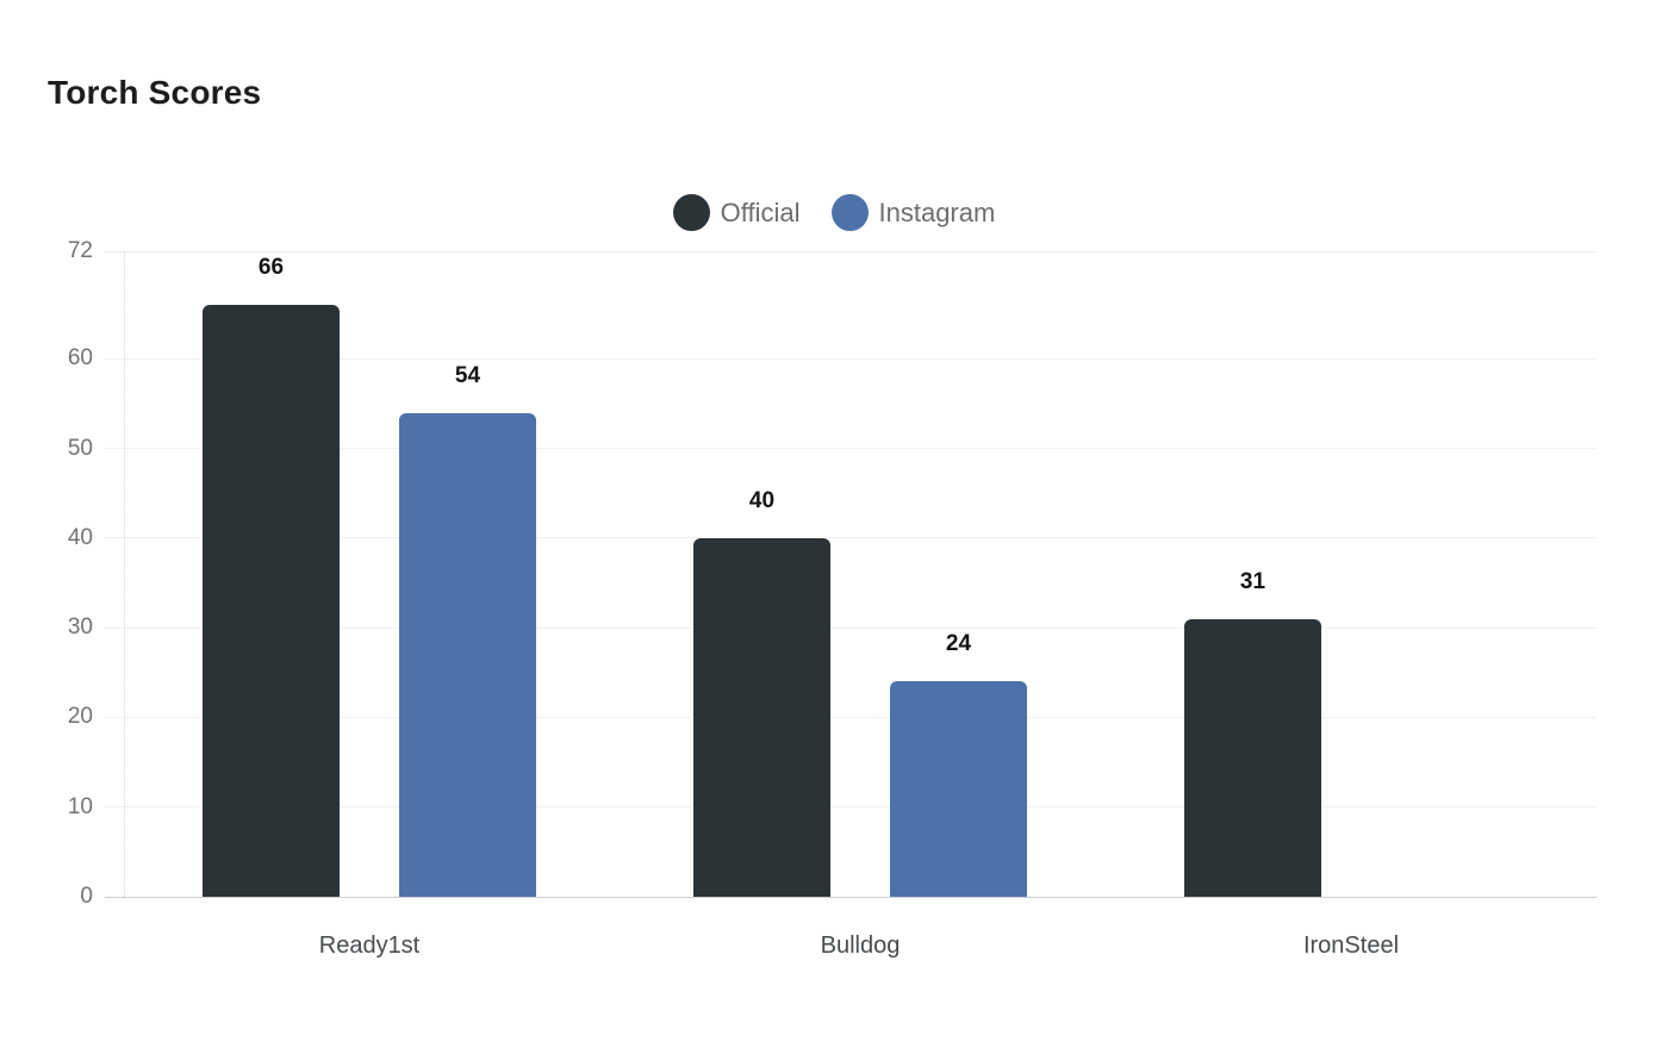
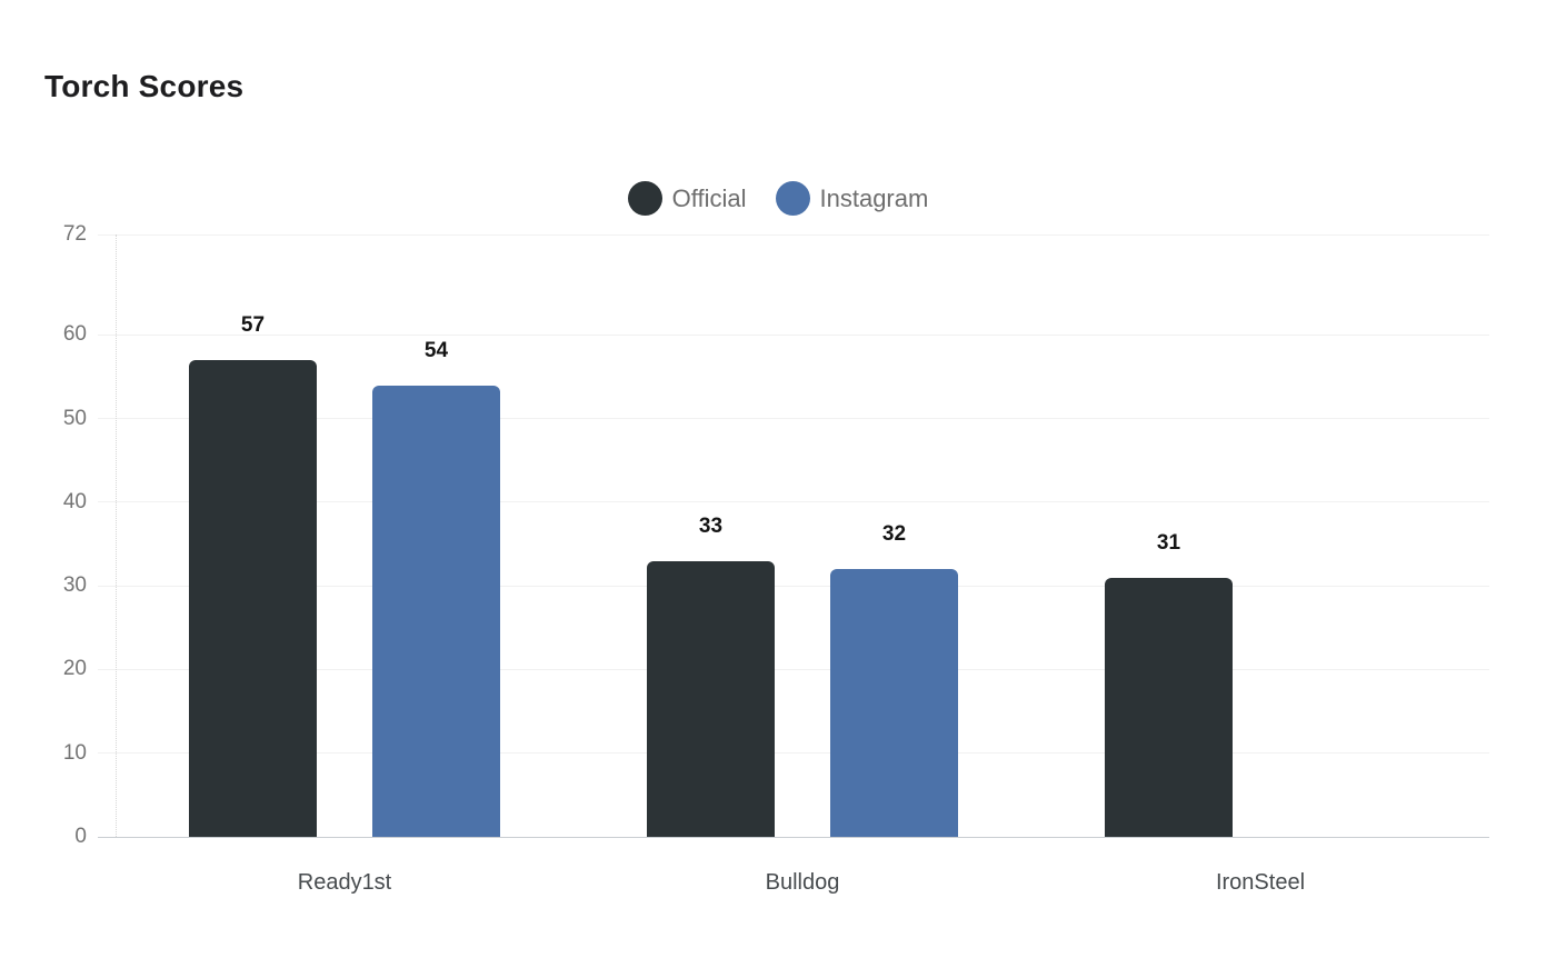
Official/Ready1st: 66 -> 57
Official/Bulldog: 40 -> 33
Instagram/Bulldog: 24 -> 32
